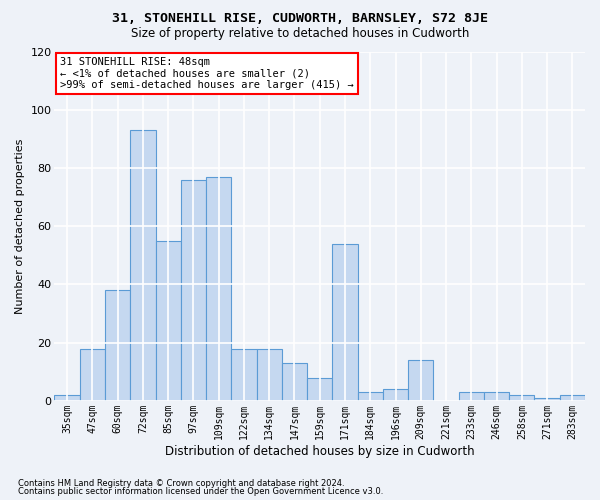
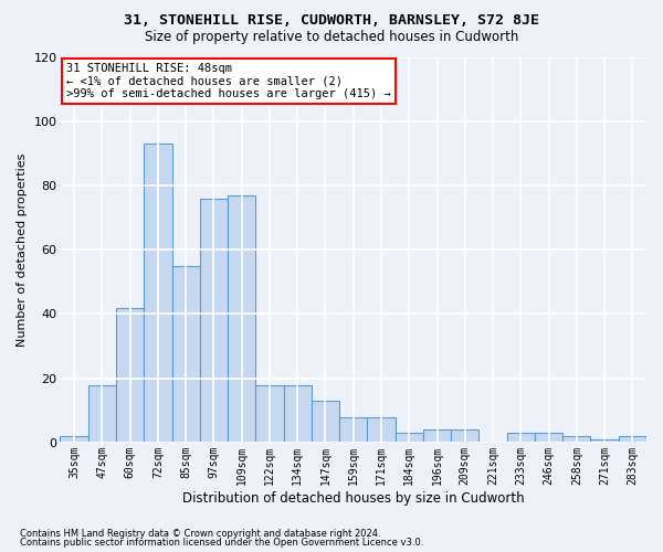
60sqm: 38 -> 42
171sqm: 54 -> 8
209sqm: 14 -> 4
